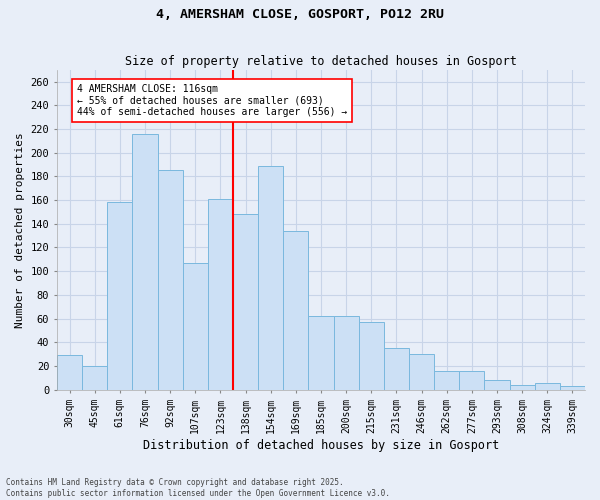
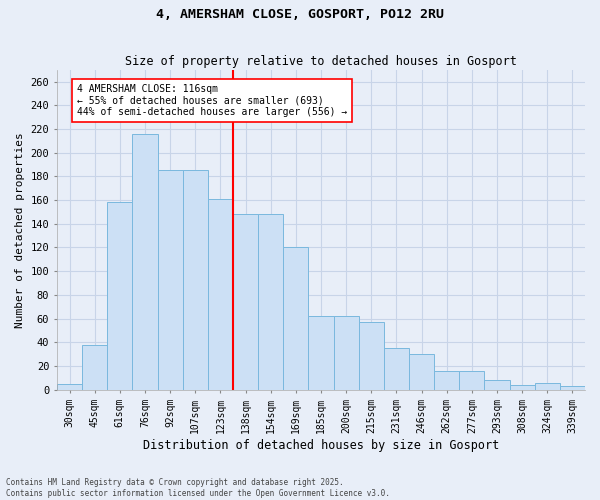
30sqm: 29 -> 5
45sqm: 20 -> 38
107sqm: 107 -> 185
154sqm: 189 -> 148
169sqm: 134 -> 120
